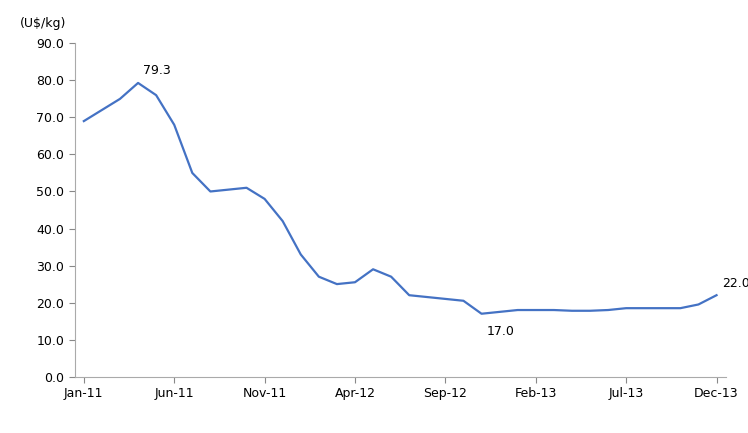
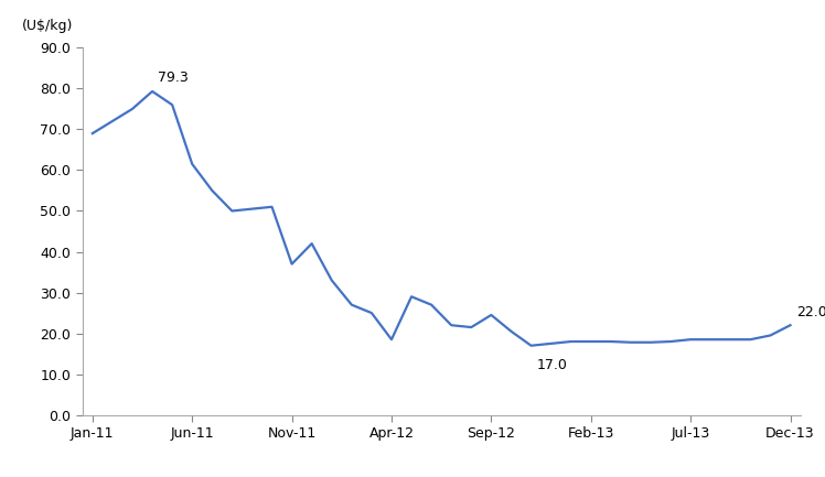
Jun-11: 68.0 -> 61.5
Nov-11: 48.0 -> 37.0
Apr-12: 25.5 -> 18.5
Sep-12: 21.0 -> 24.5
